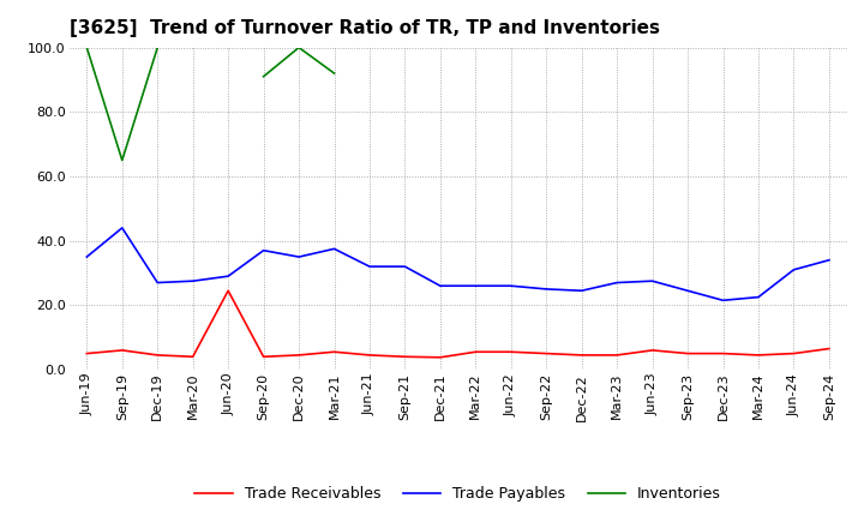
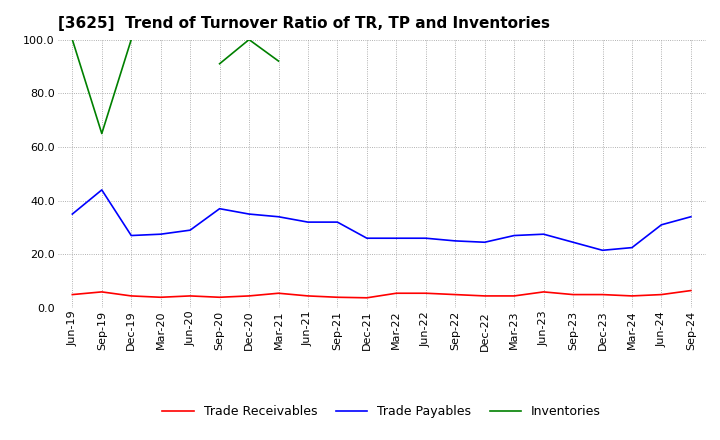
Trade Receivables/Jun-20: 24.5 -> 4.5
Trade Payables/Mar-21: 37.5 -> 34.0
